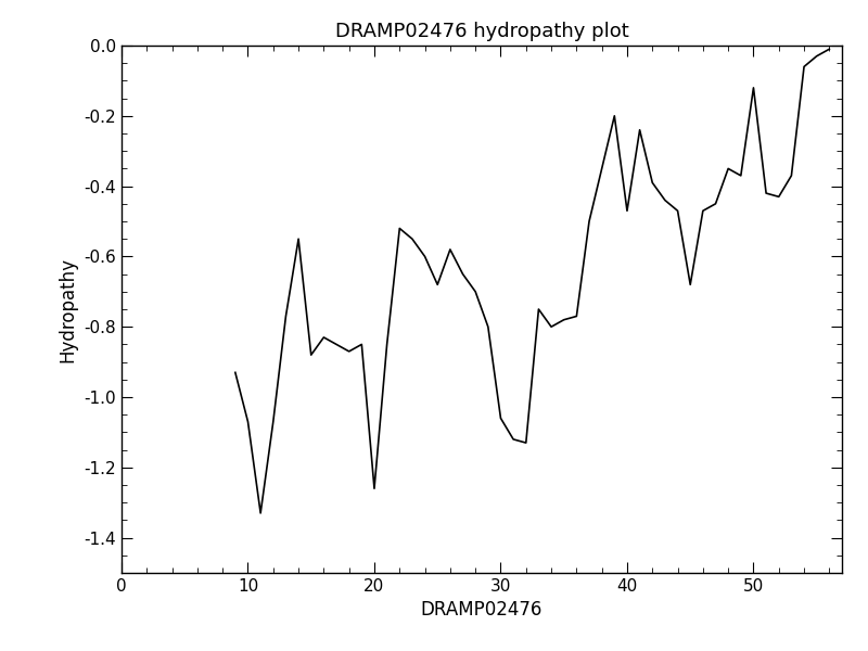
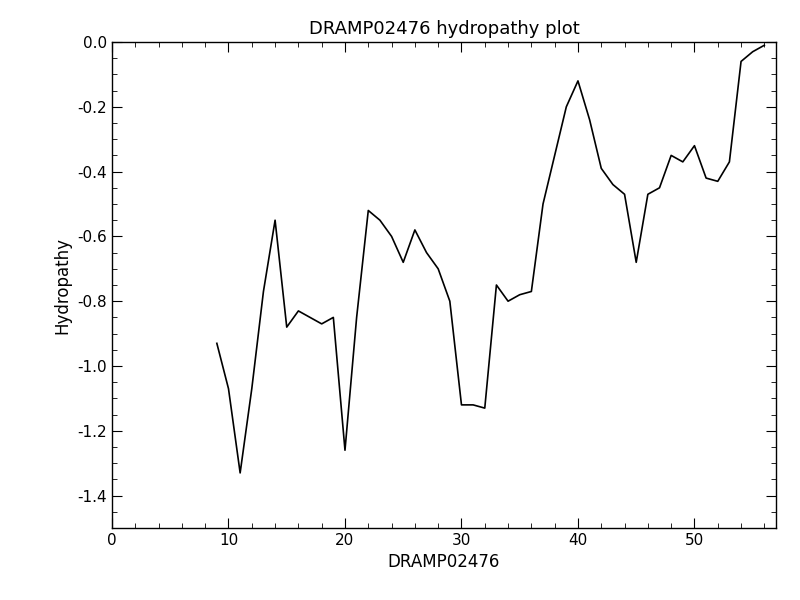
30: -1.06 -> -1.12
40: -0.47 -> -0.12
50: -0.12 -> -0.32
